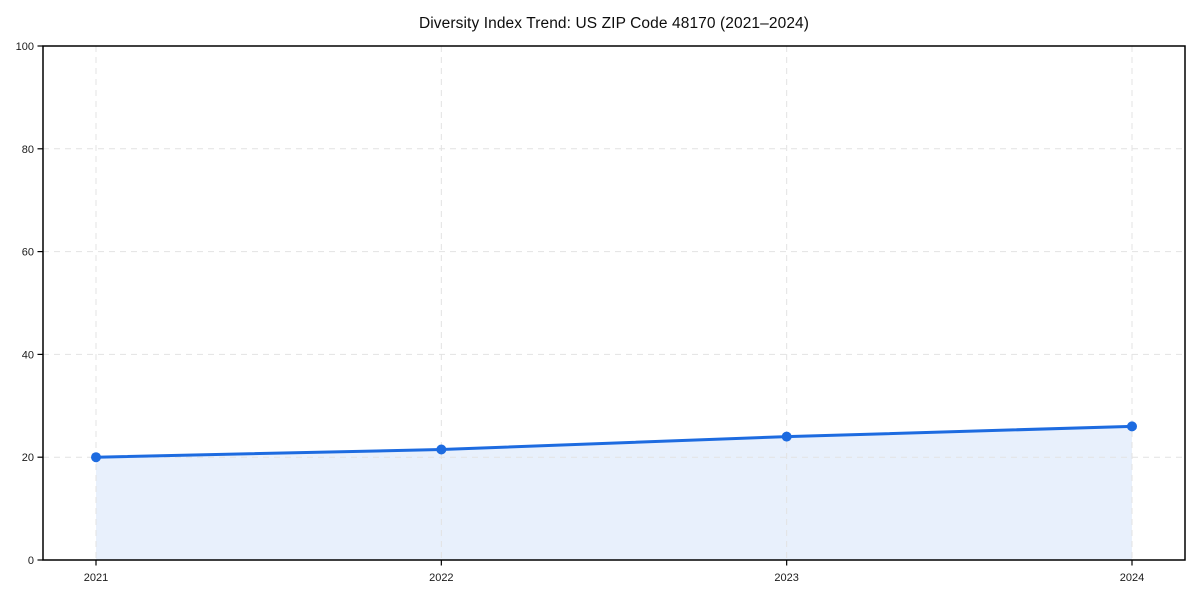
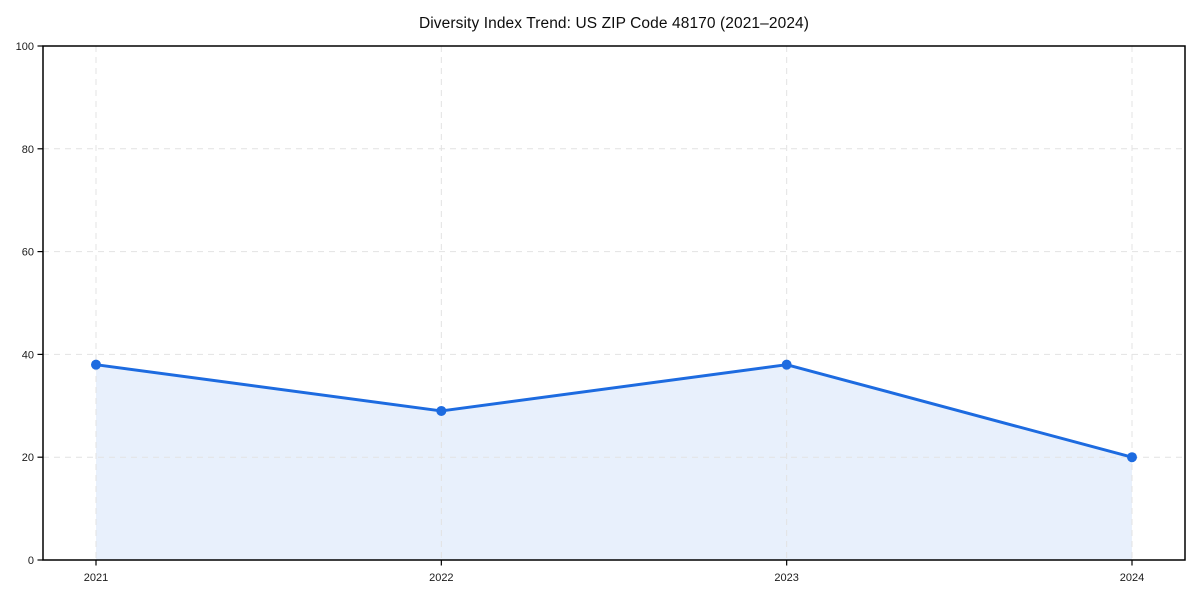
2021: 20 -> 38
2022: 22 -> 29
2023: 24 -> 38
2024: 26 -> 20
